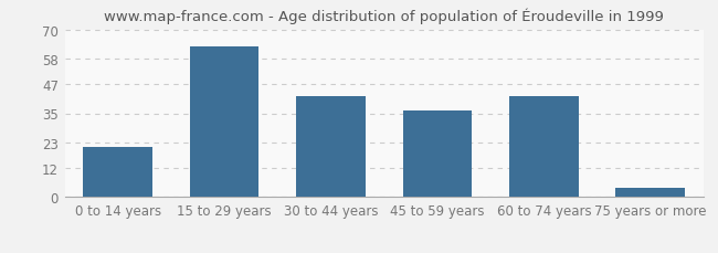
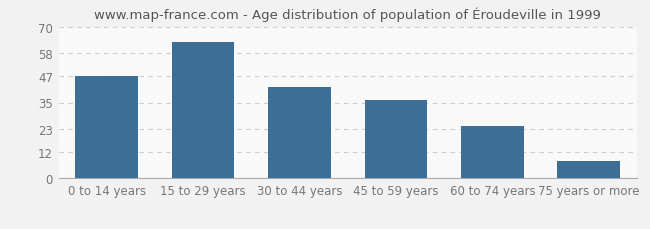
0 to 14 years: 21 -> 47
60 to 74 years: 42 -> 24
75 years or more: 4 -> 8
